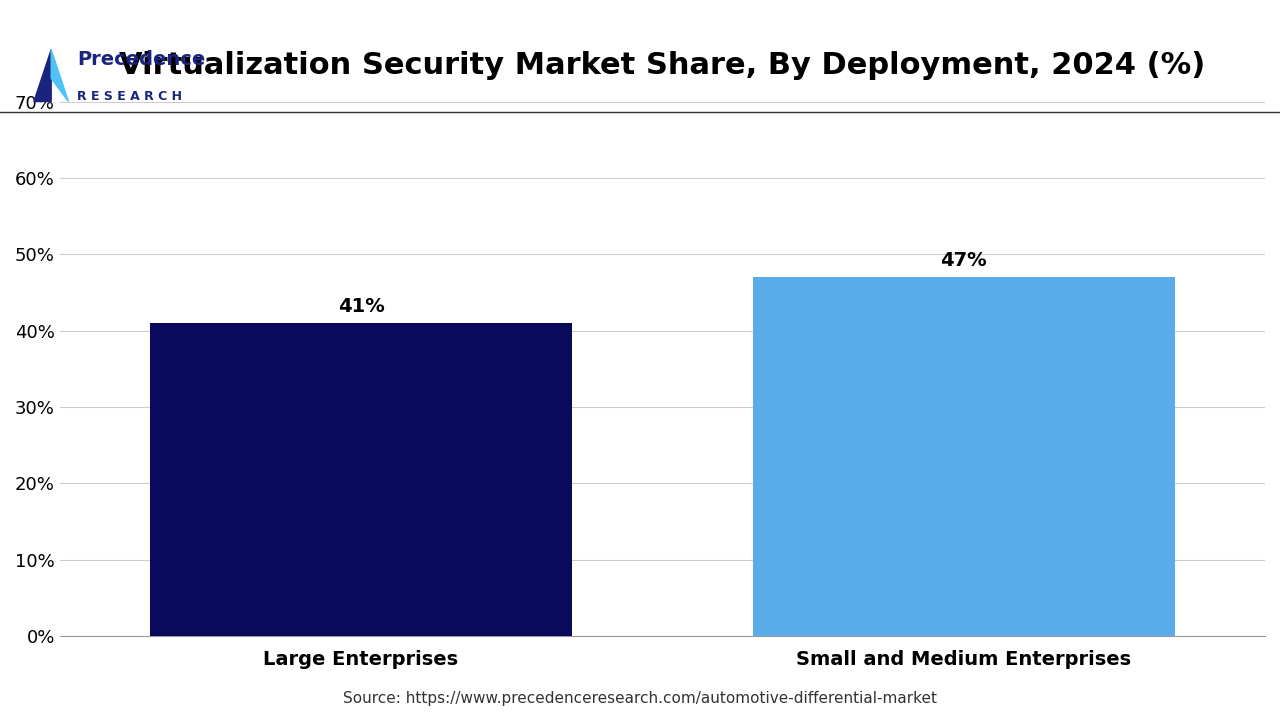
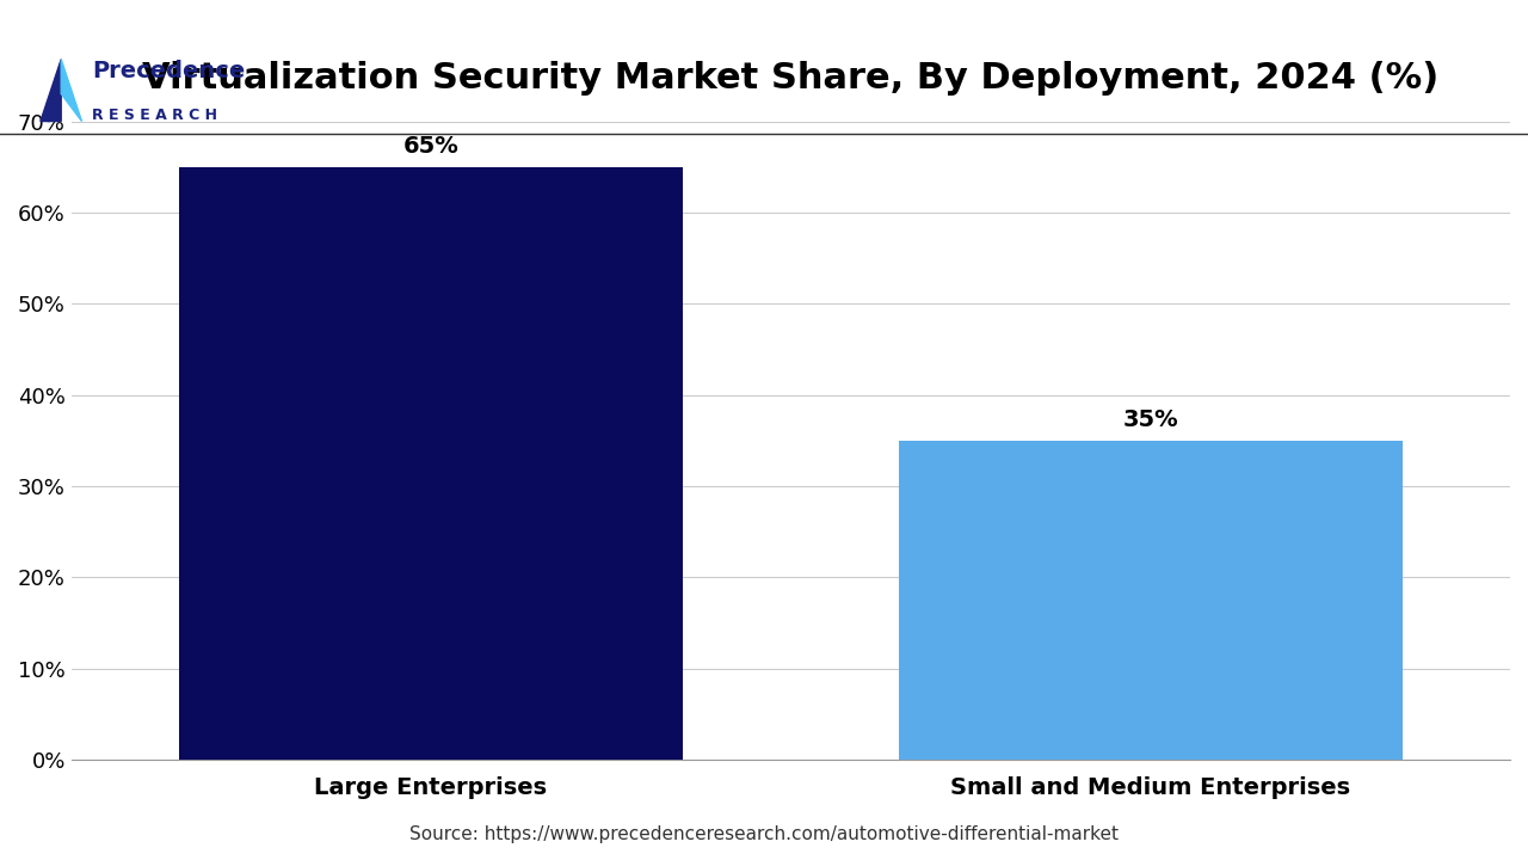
Large Enterprises: 41% -> 65%
Small and Medium Enterprises: 47% -> 35%
